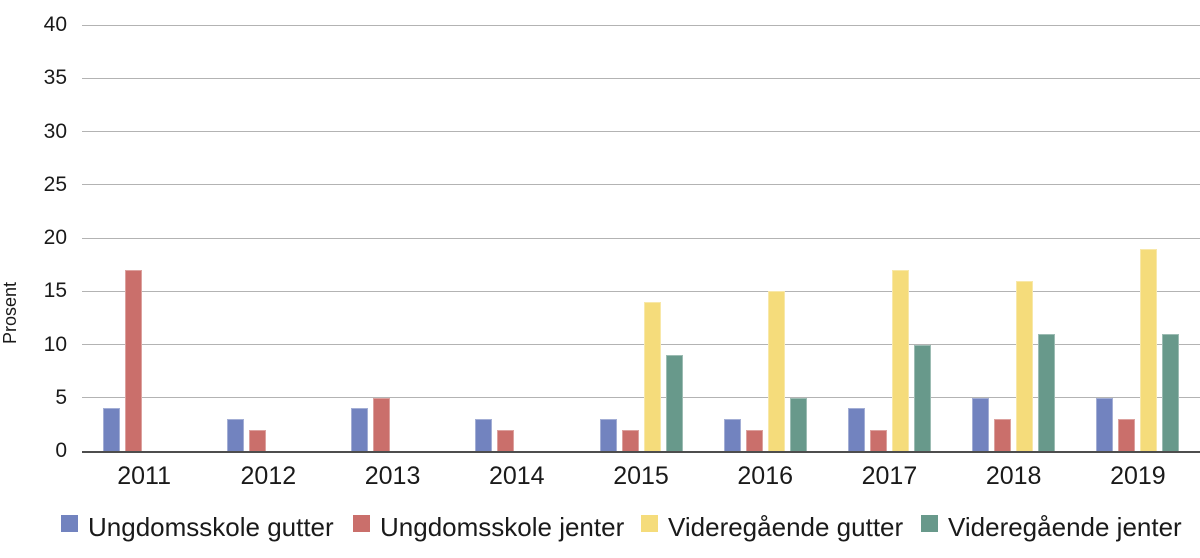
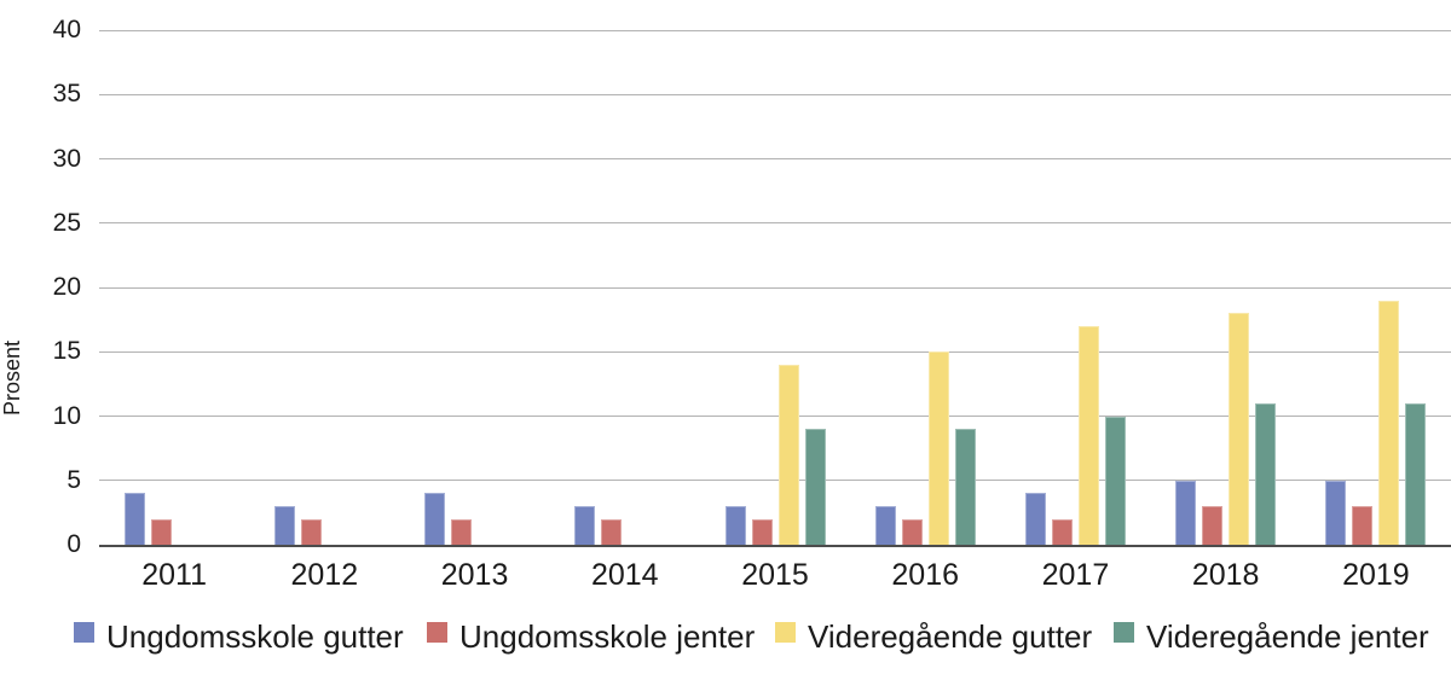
Ungdomsskole jenter/2011: 17 -> 2
Ungdomsskole jenter/2013: 5 -> 2
Videregående jenter/2016: 5 -> 9
Videregående gutter/2018: 16 -> 18
